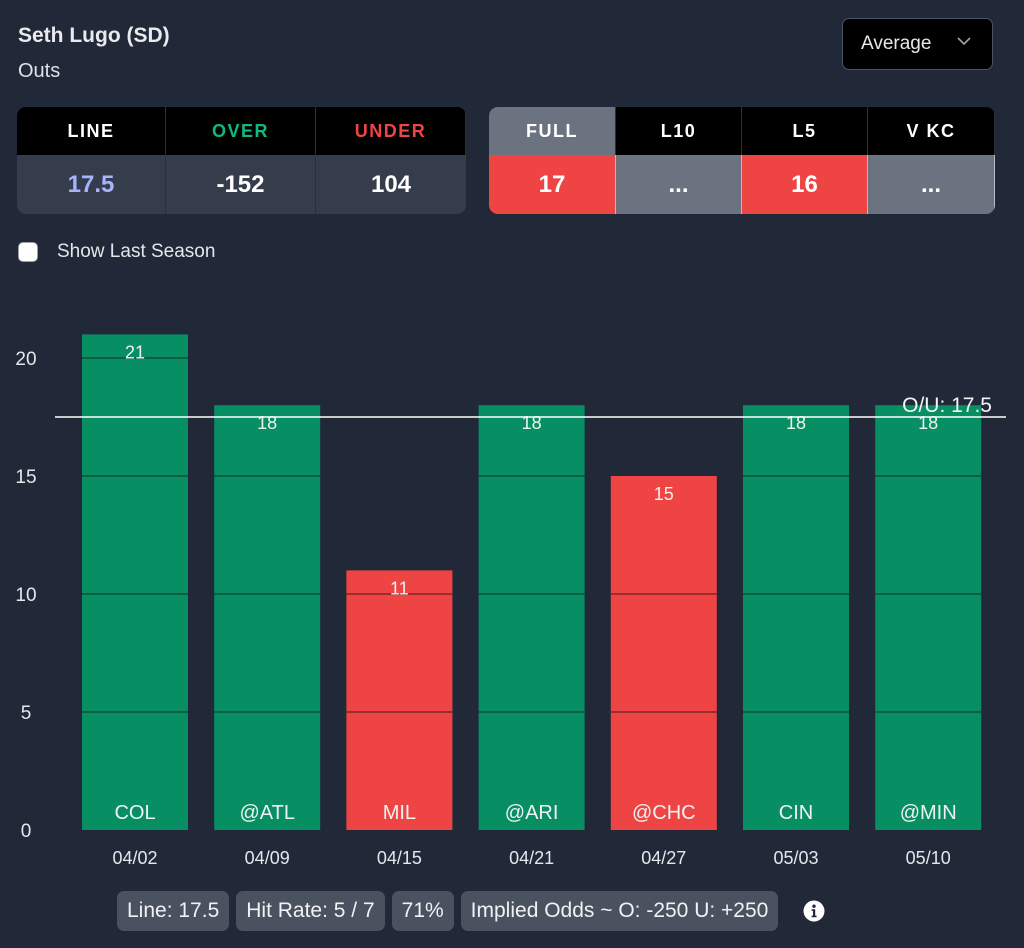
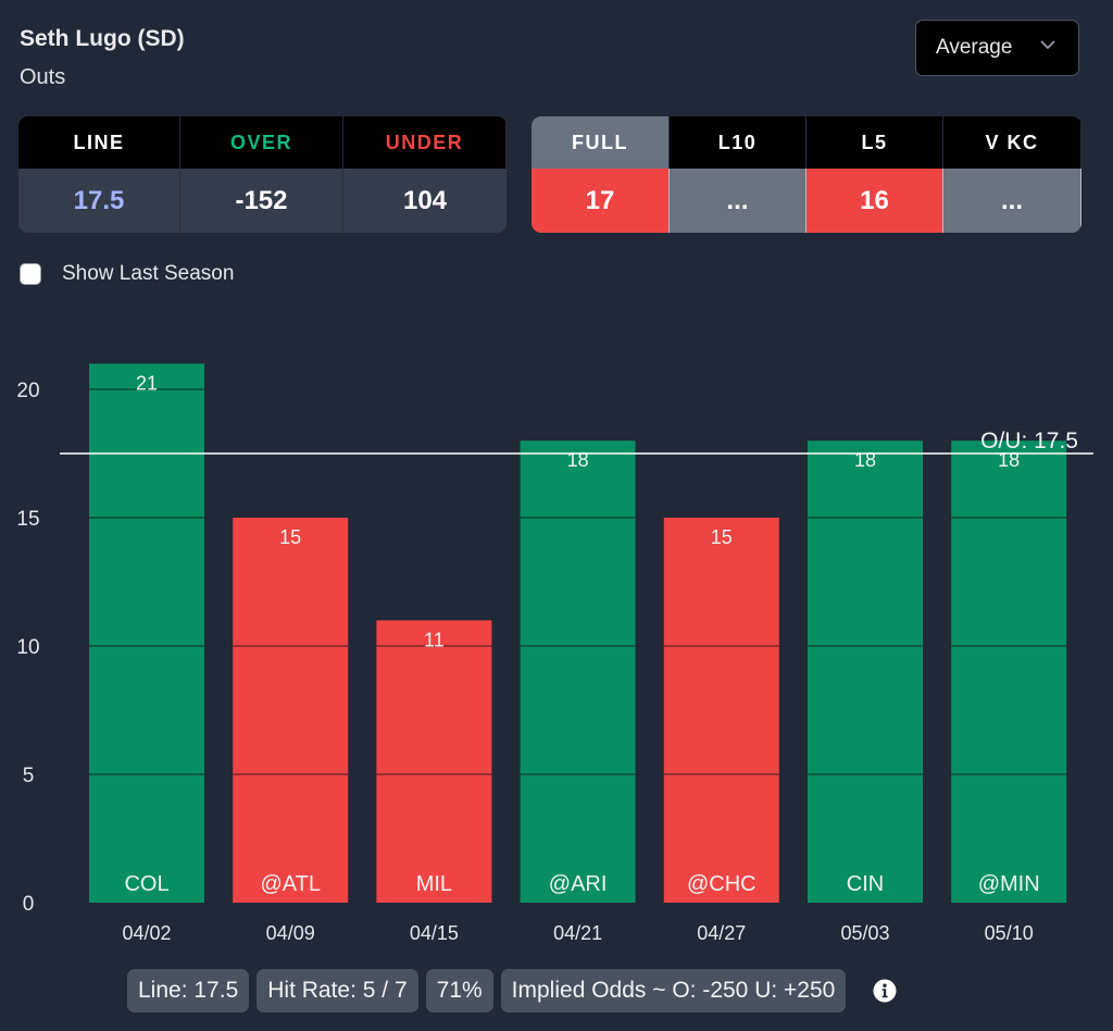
04/09: 18 -> 15
